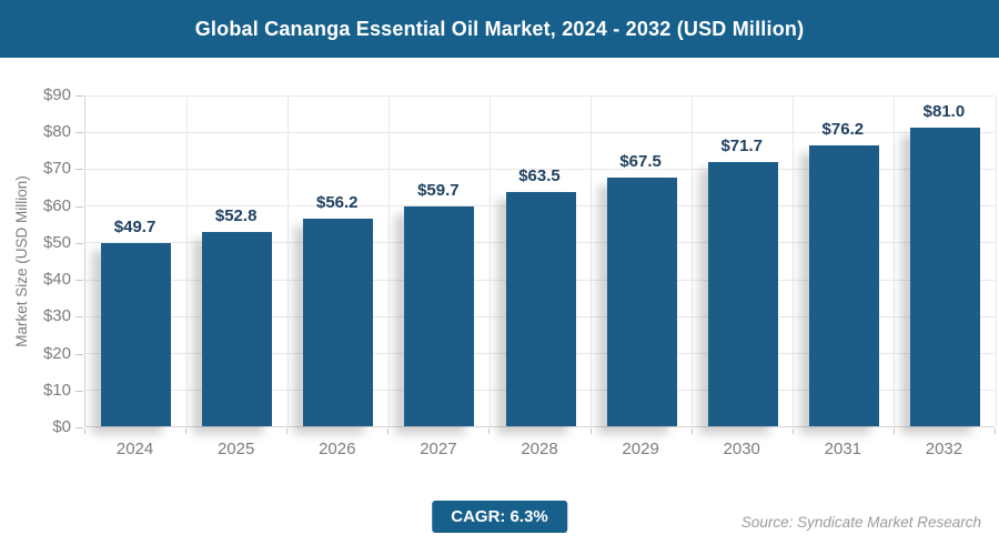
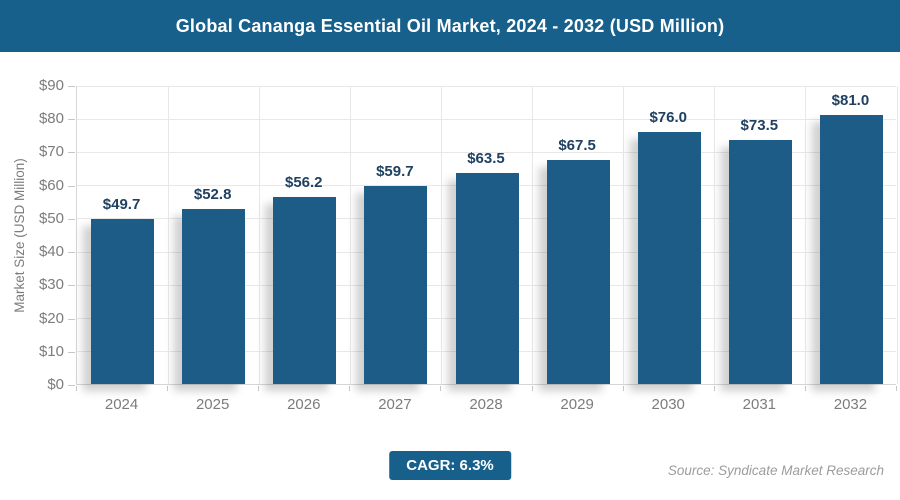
2030: $71.7 -> $76.0
2031: $76.2 -> $73.5
